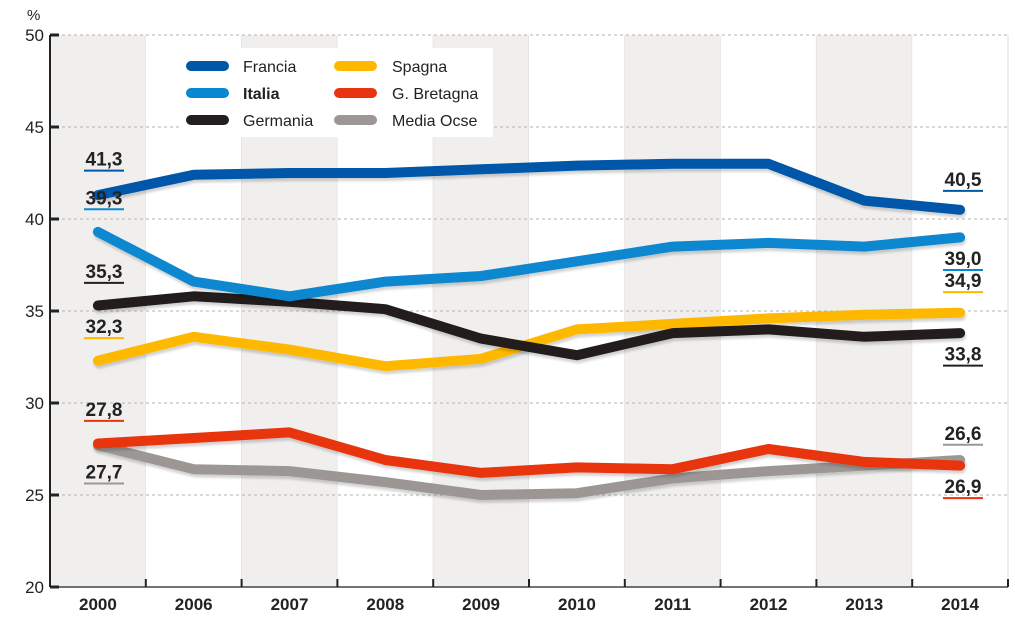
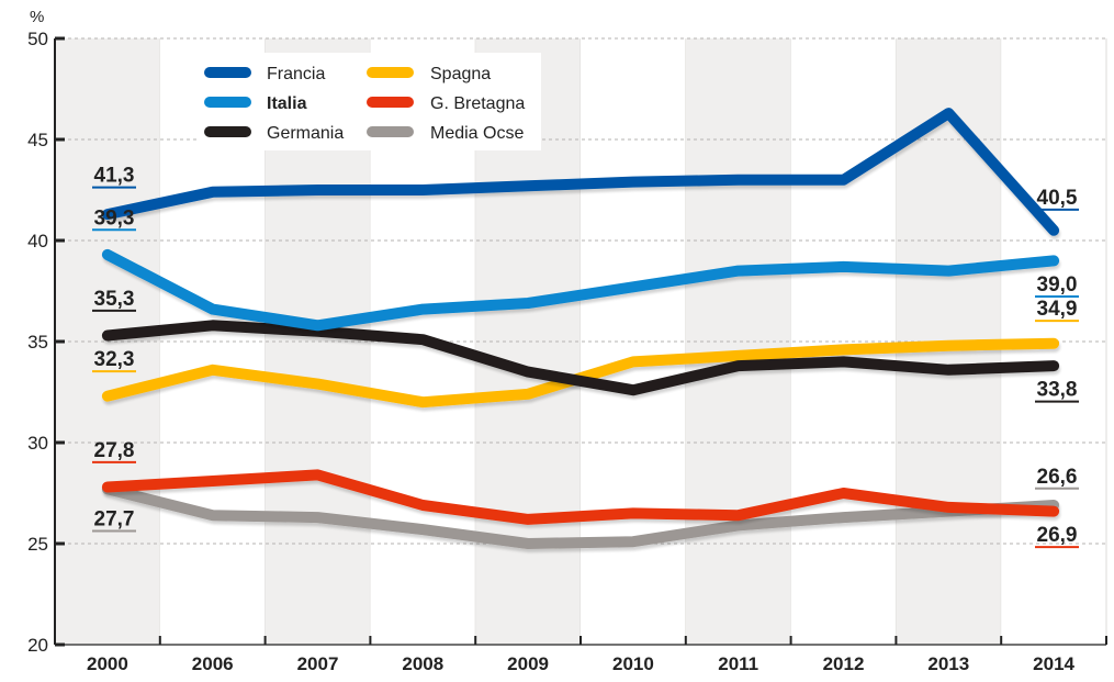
Francia/2013: 41.0 -> 46.3
